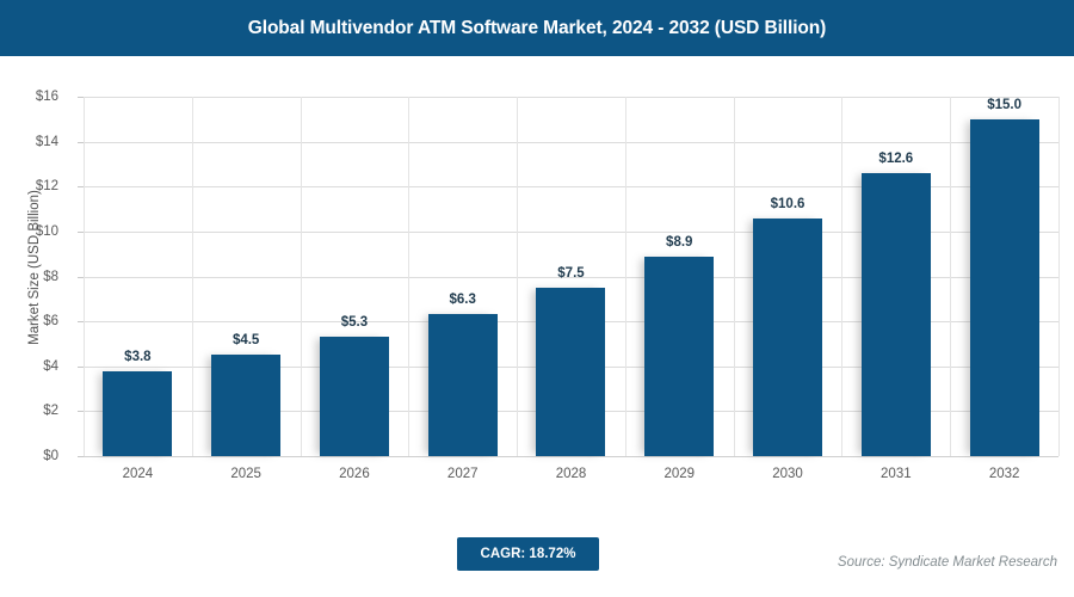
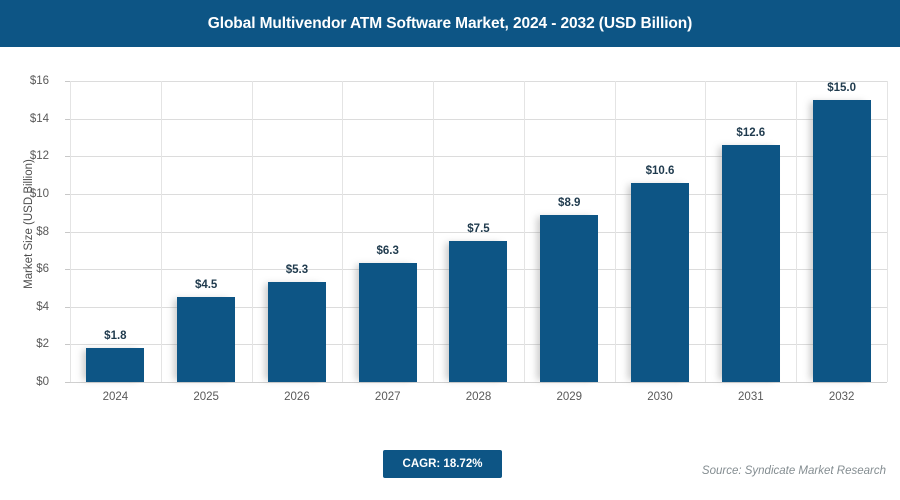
2024: $3.8 -> $1.8
